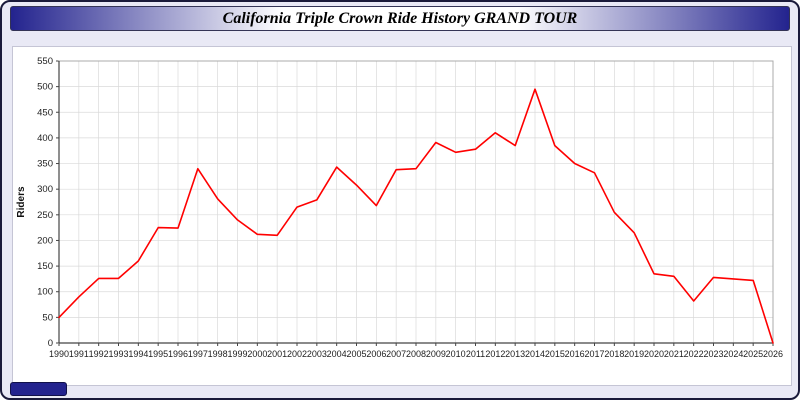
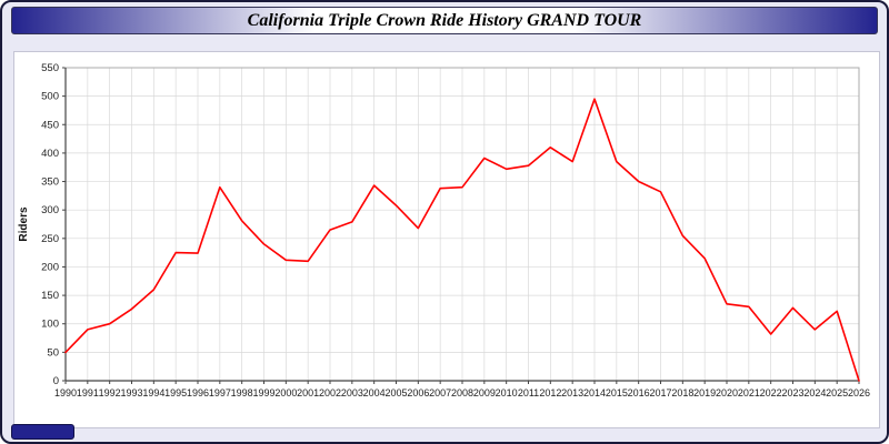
1992: 130 -> 100
2024: 120 -> 90
